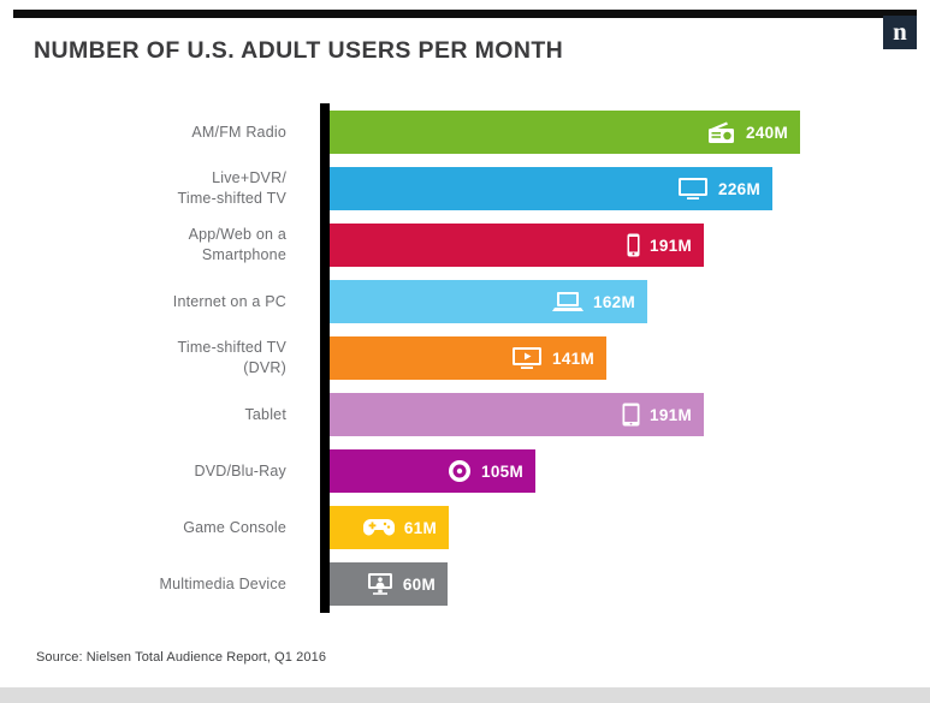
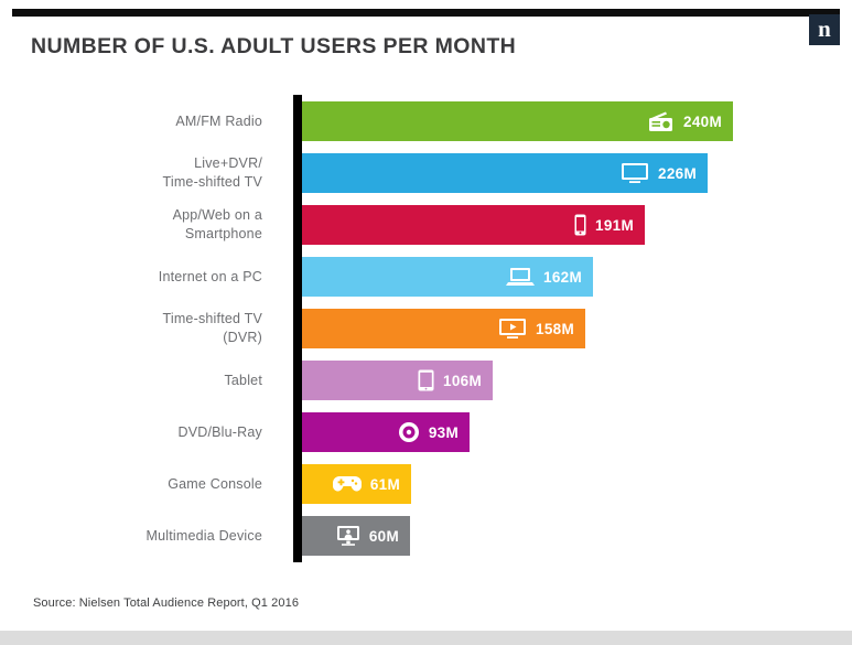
Time-shifted TV (DVR): 141M -> 158M
Tablet: 191M -> 106M
DVD/Blu-Ray: 105M -> 93M
